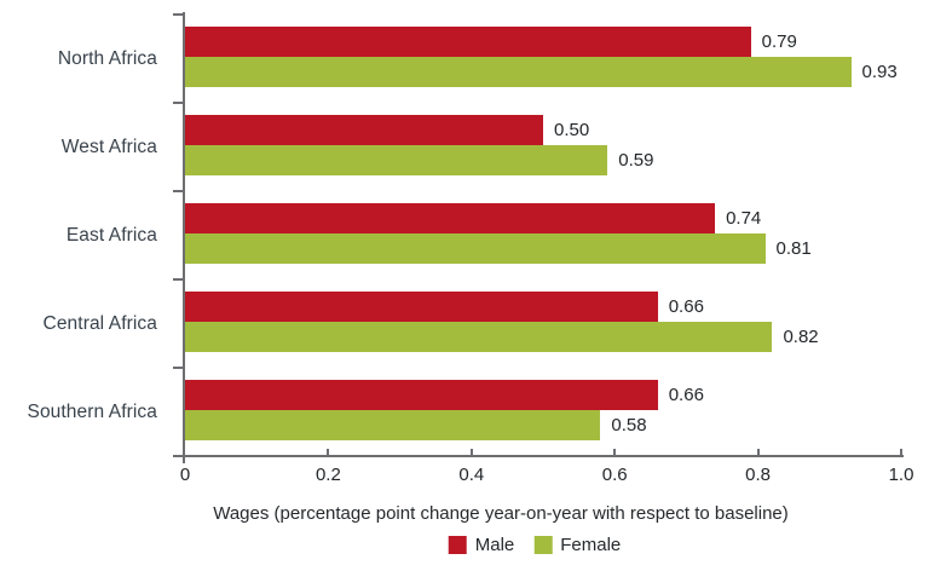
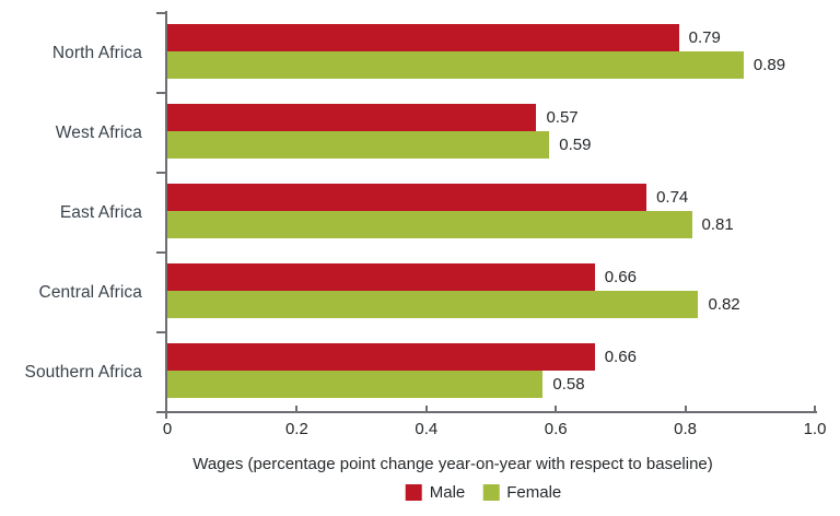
Female/North Africa: 0.93 -> 0.89
Male/West Africa: 0.50 -> 0.57
